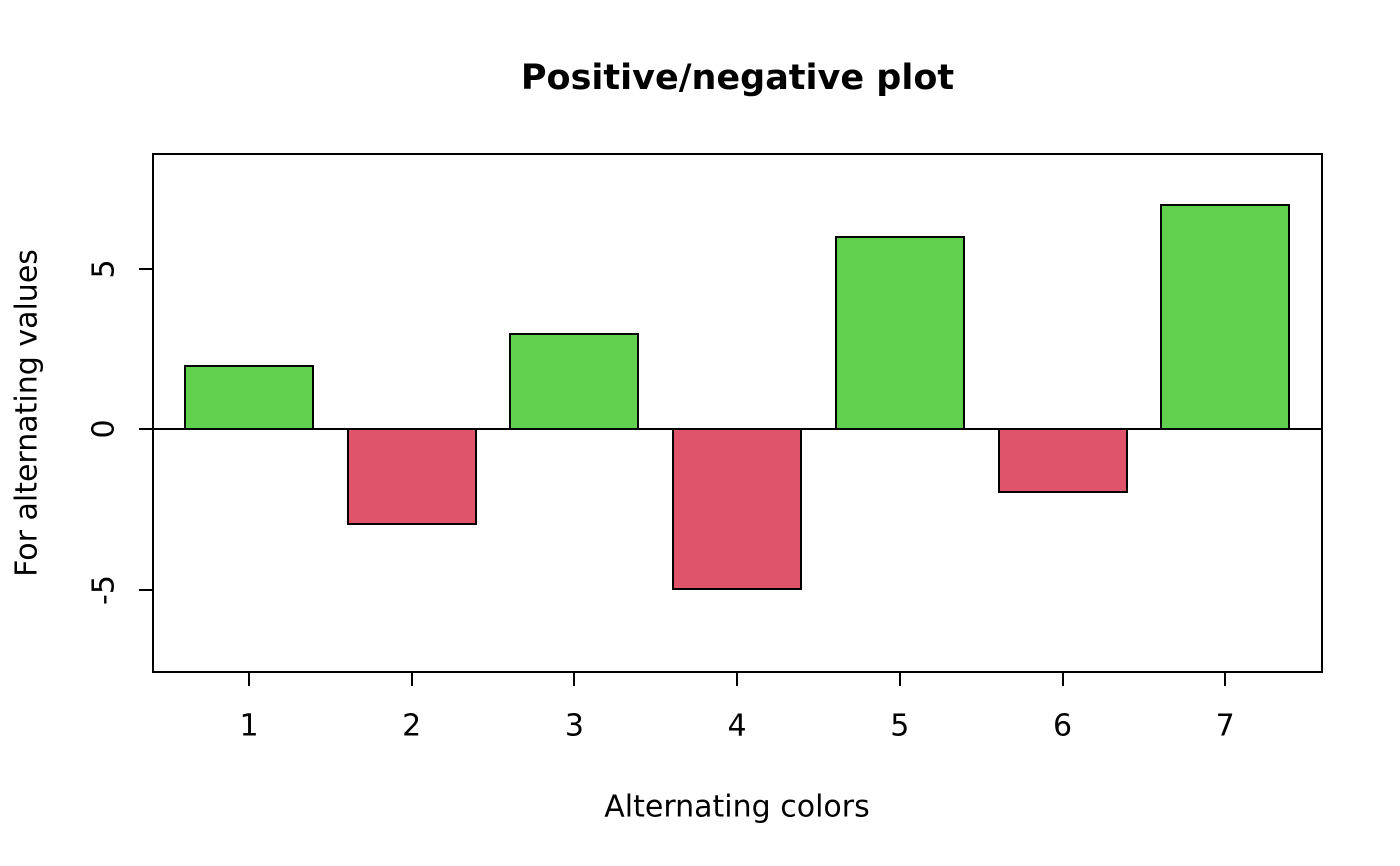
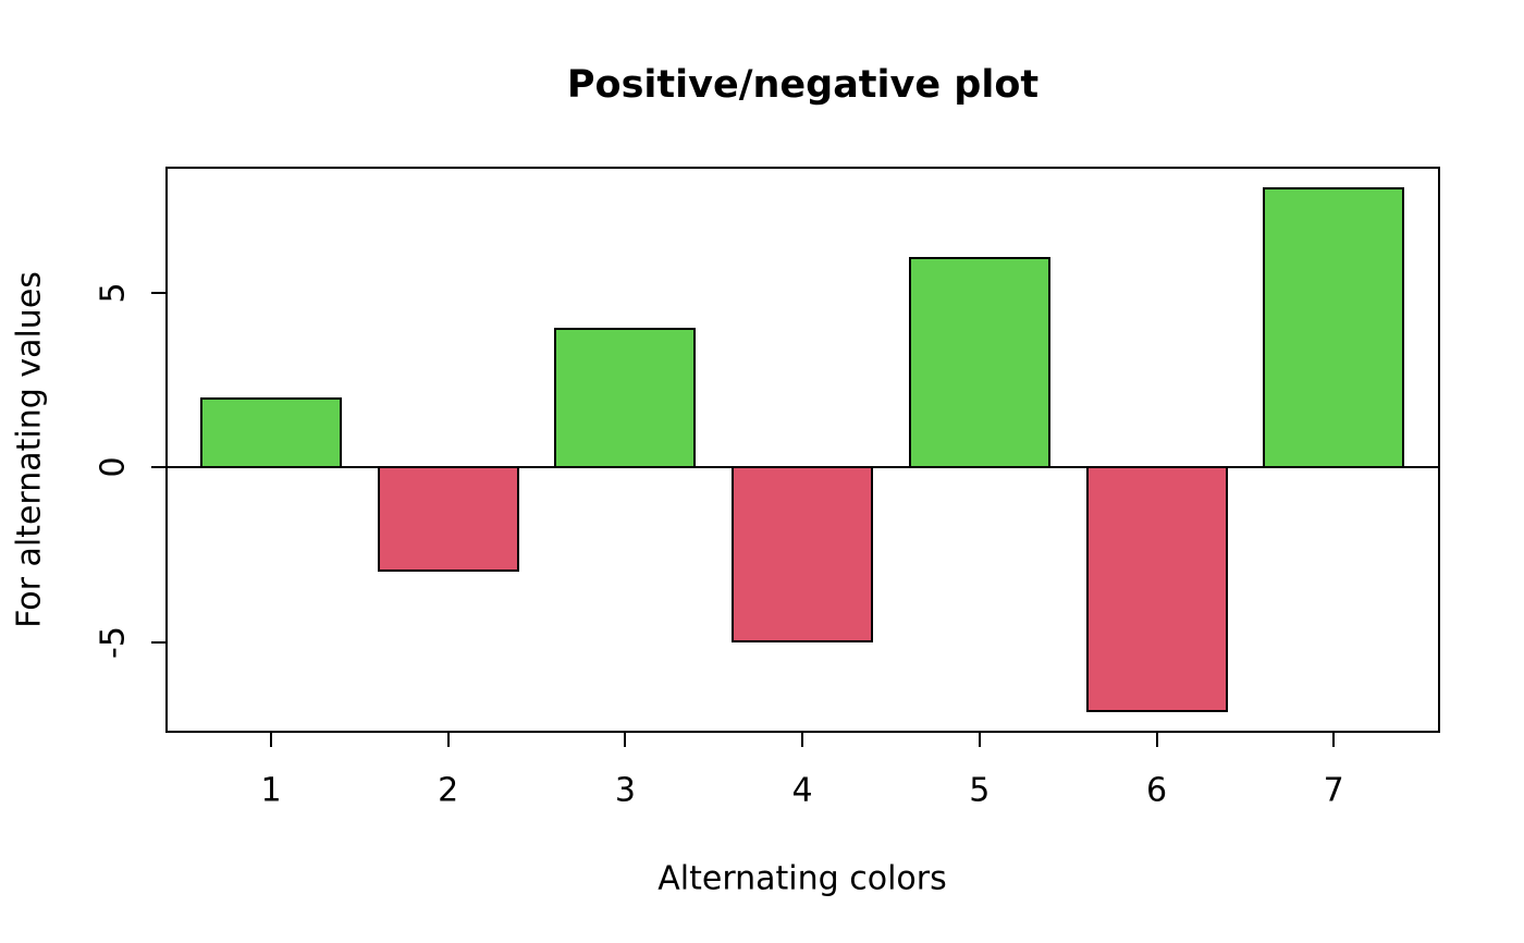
3: 3 -> 4
6: -2 -> -7
7: 7 -> 8
